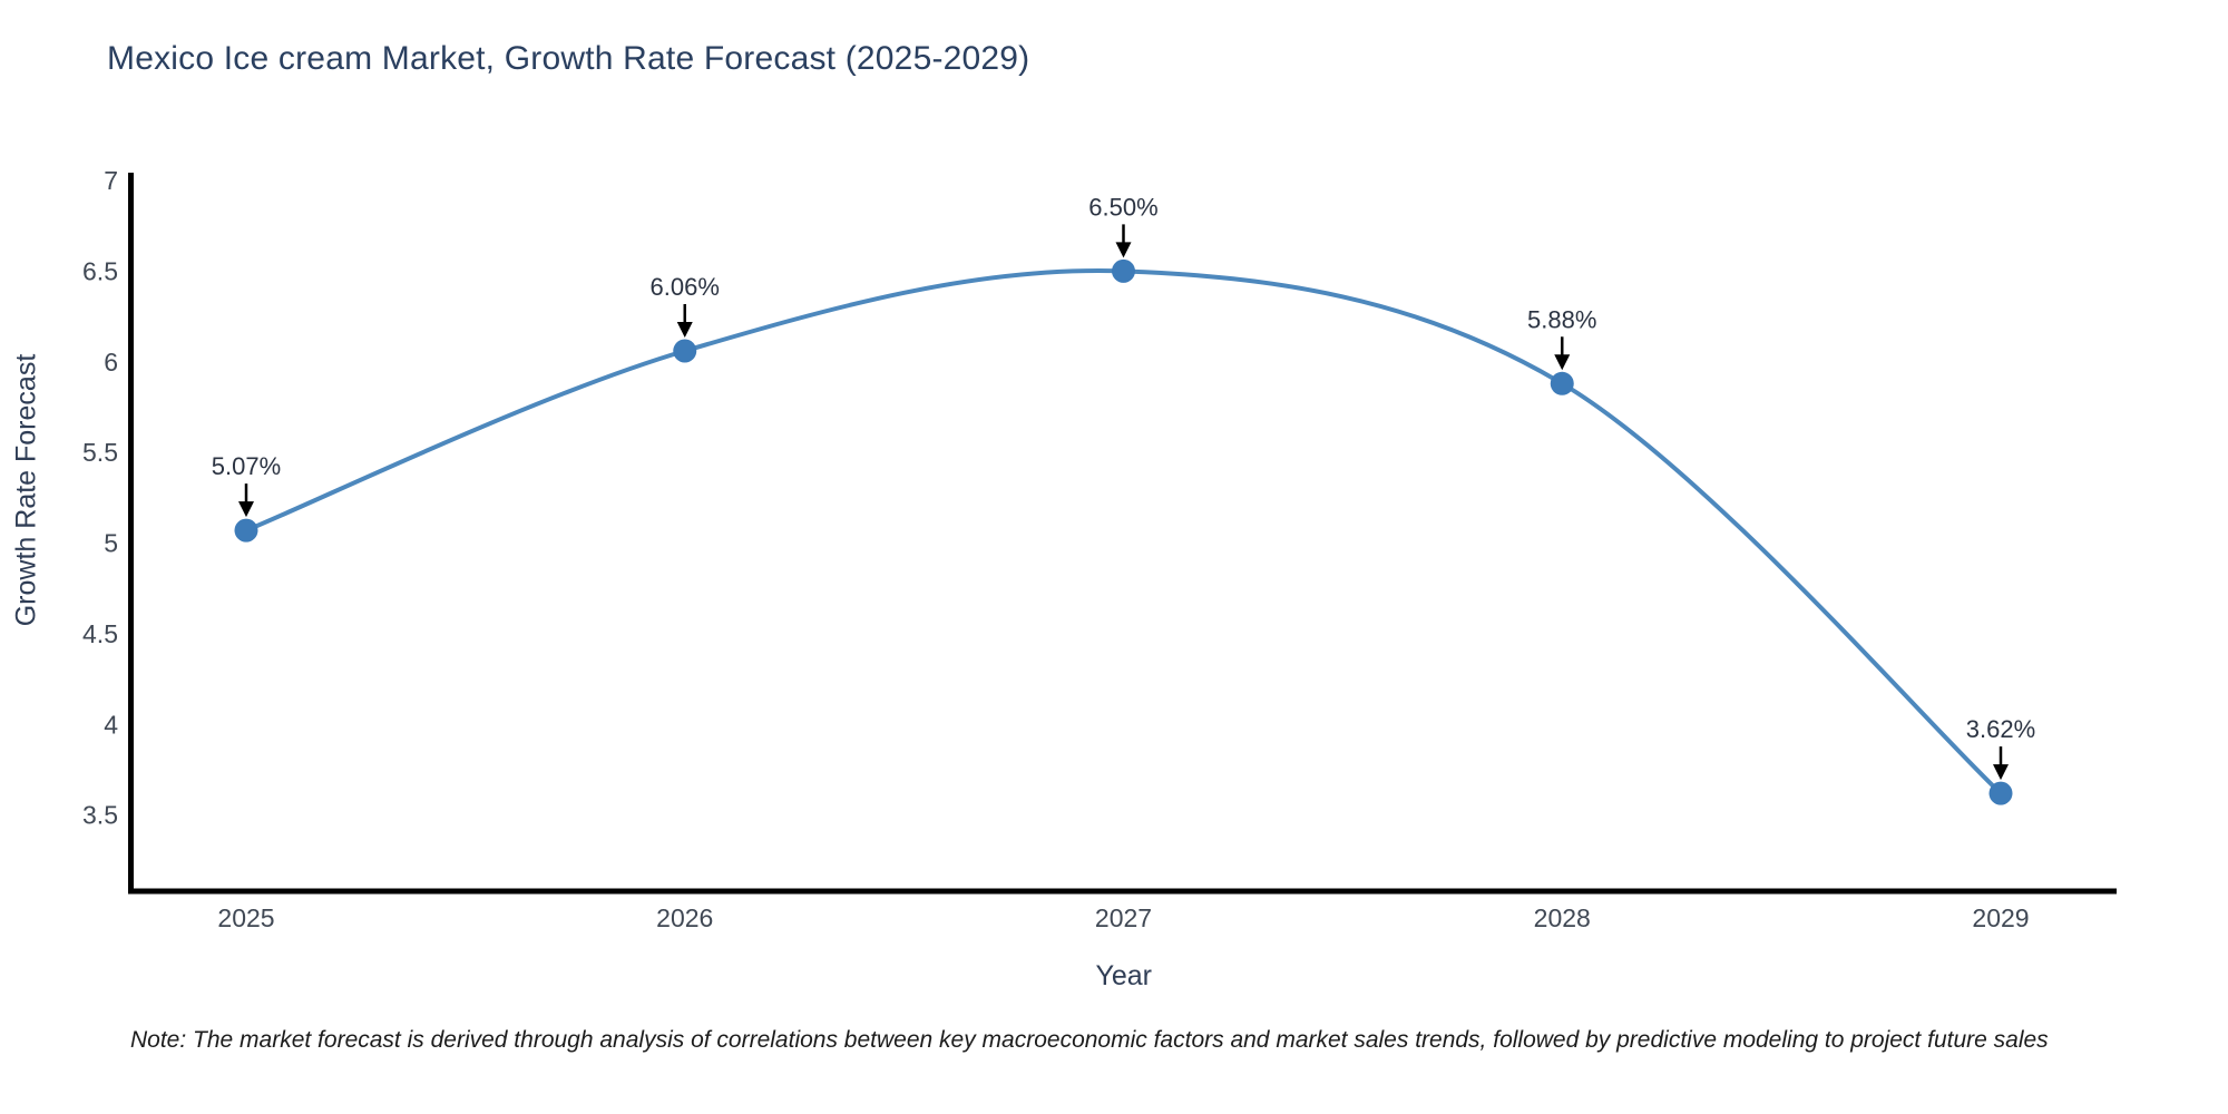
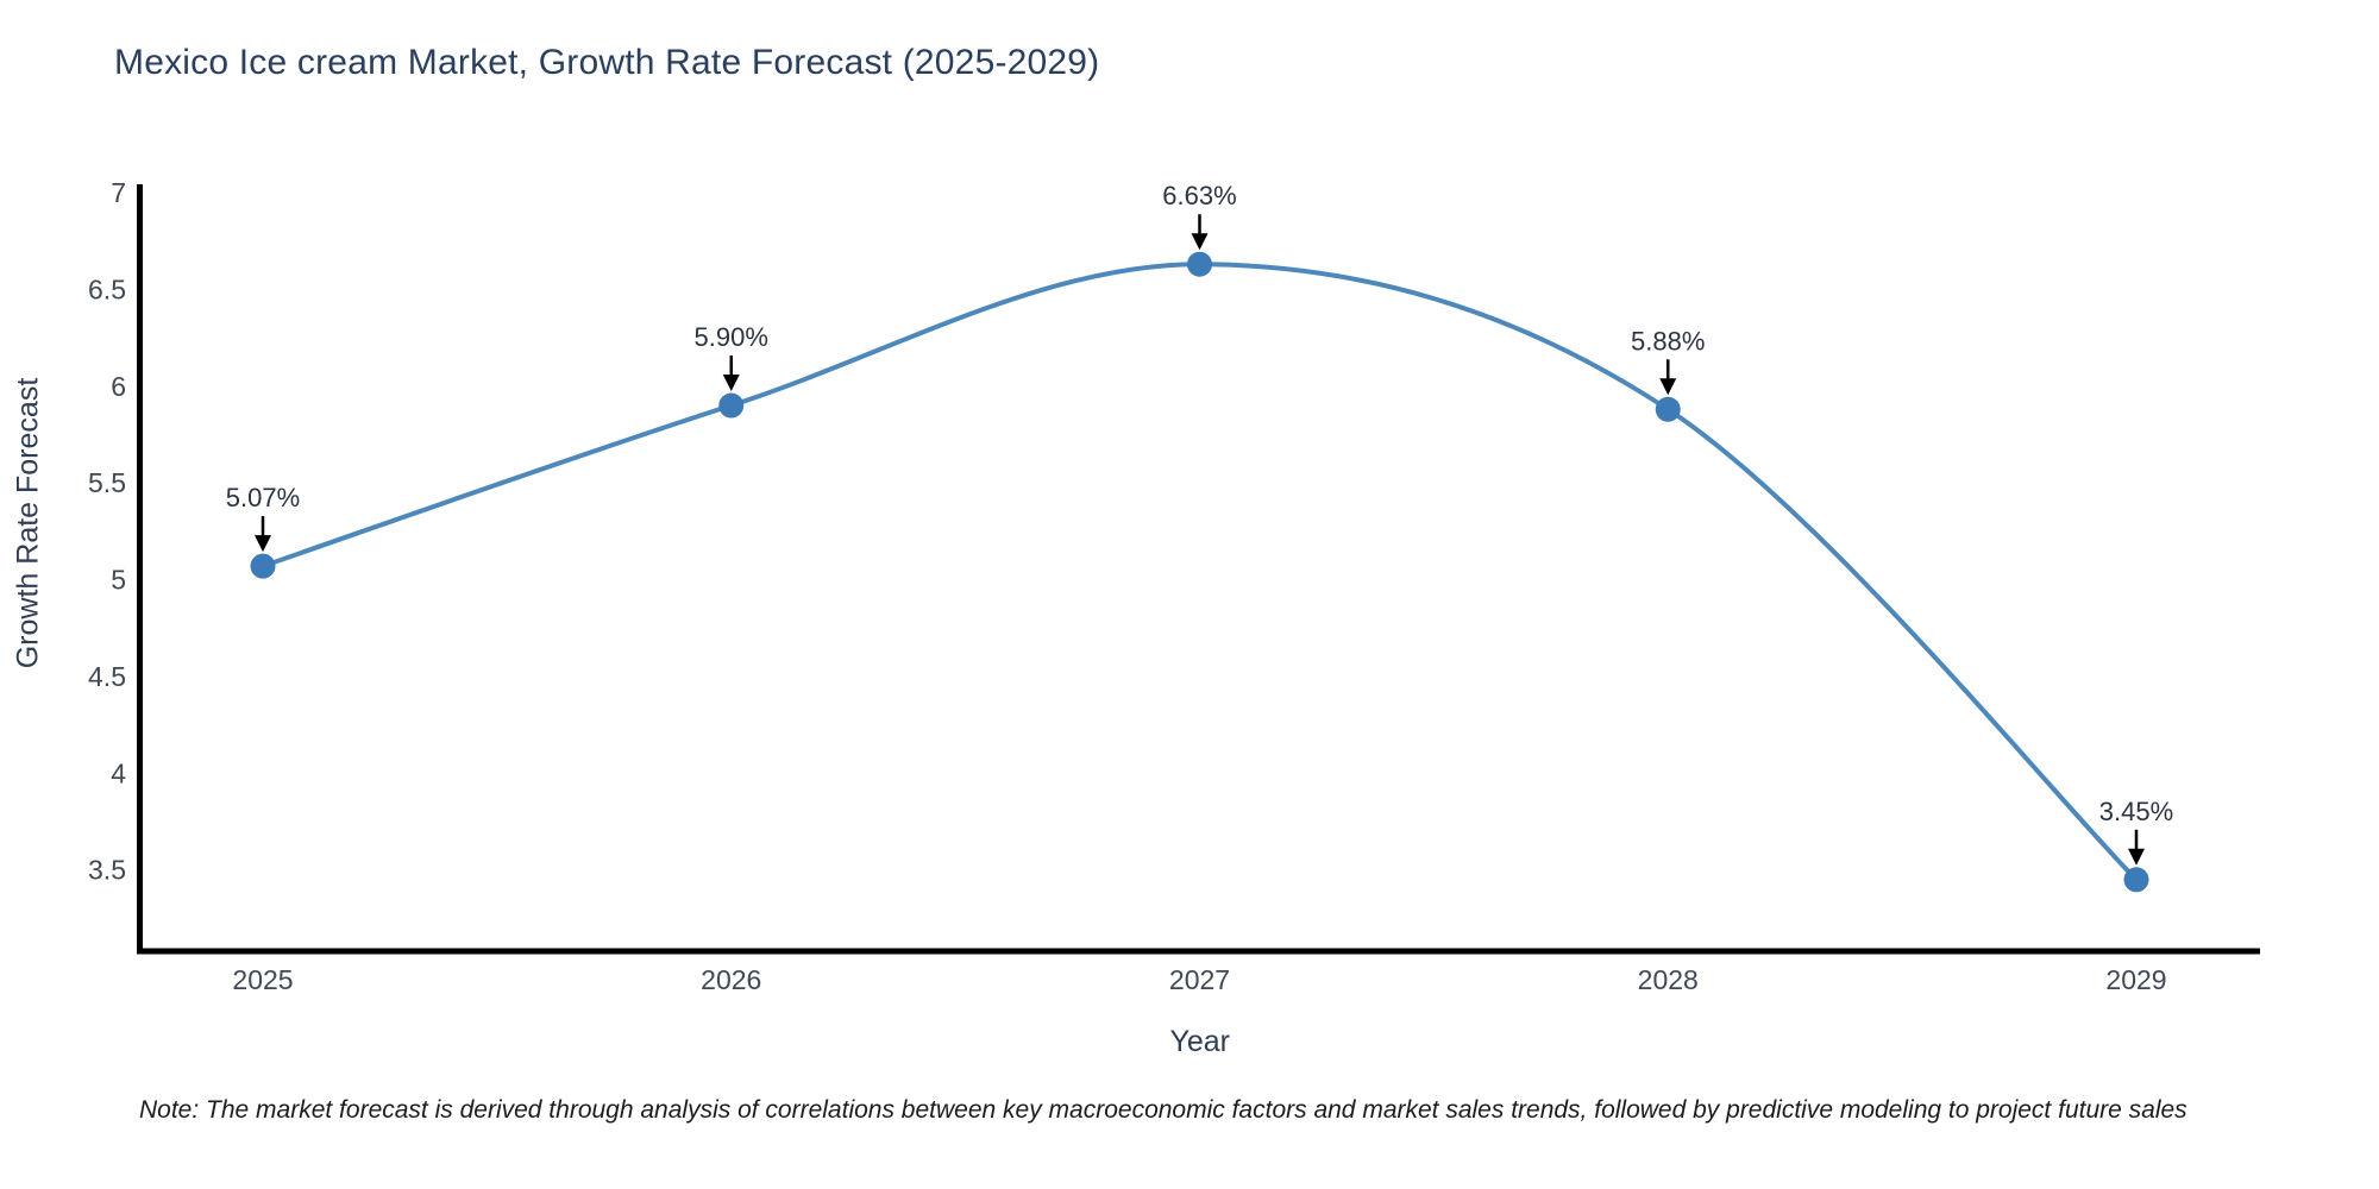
2026: 6.06% -> 5.90%
2027: 6.50% -> 6.63%
2029: 3.62% -> 3.45%
